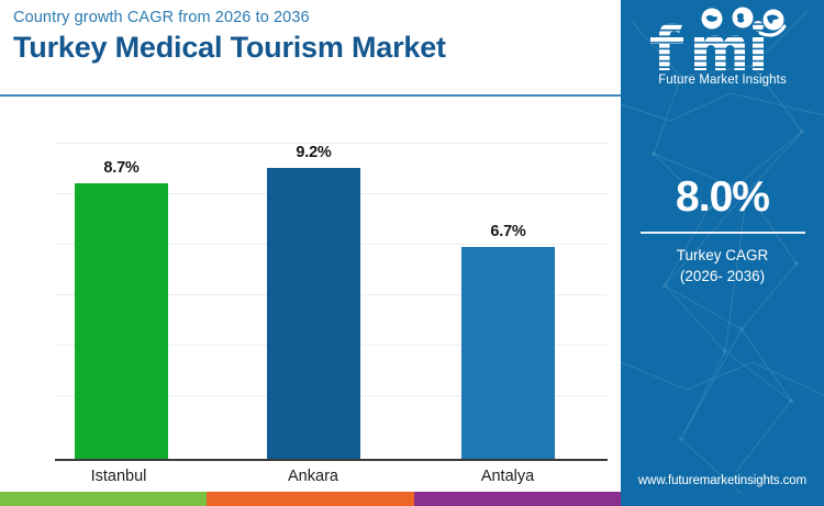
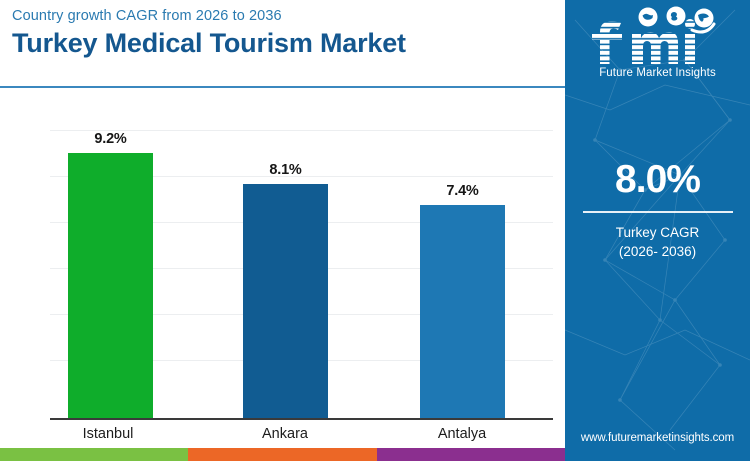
Istanbul: 8.7% -> 9.2%
Ankara: 9.2% -> 8.1%
Antalya: 6.7% -> 7.4%
